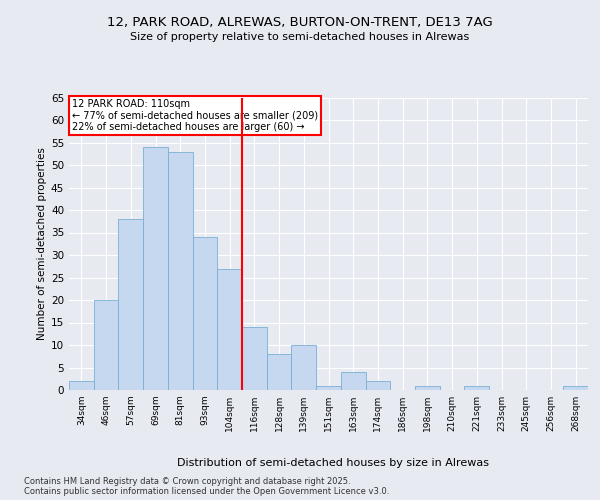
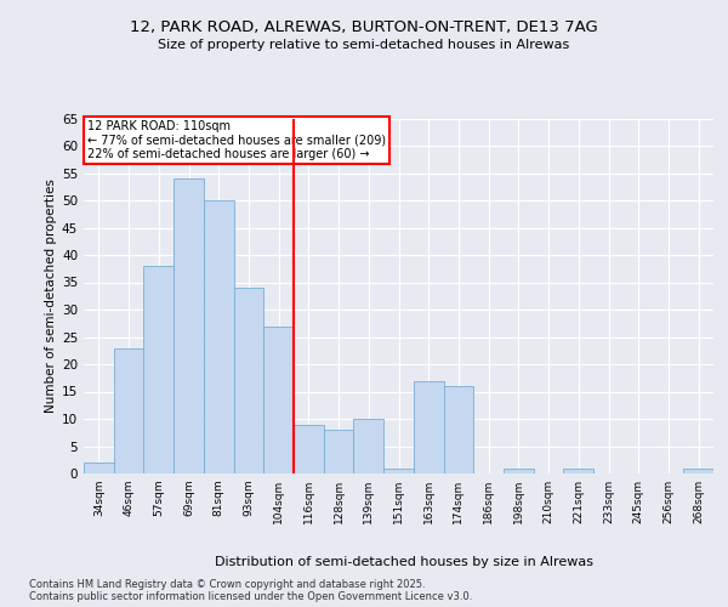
46sqm: 20 -> 23
81sqm: 53 -> 50
116sqm: 14 -> 9
163sqm: 4 -> 17
174sqm: 2 -> 16
